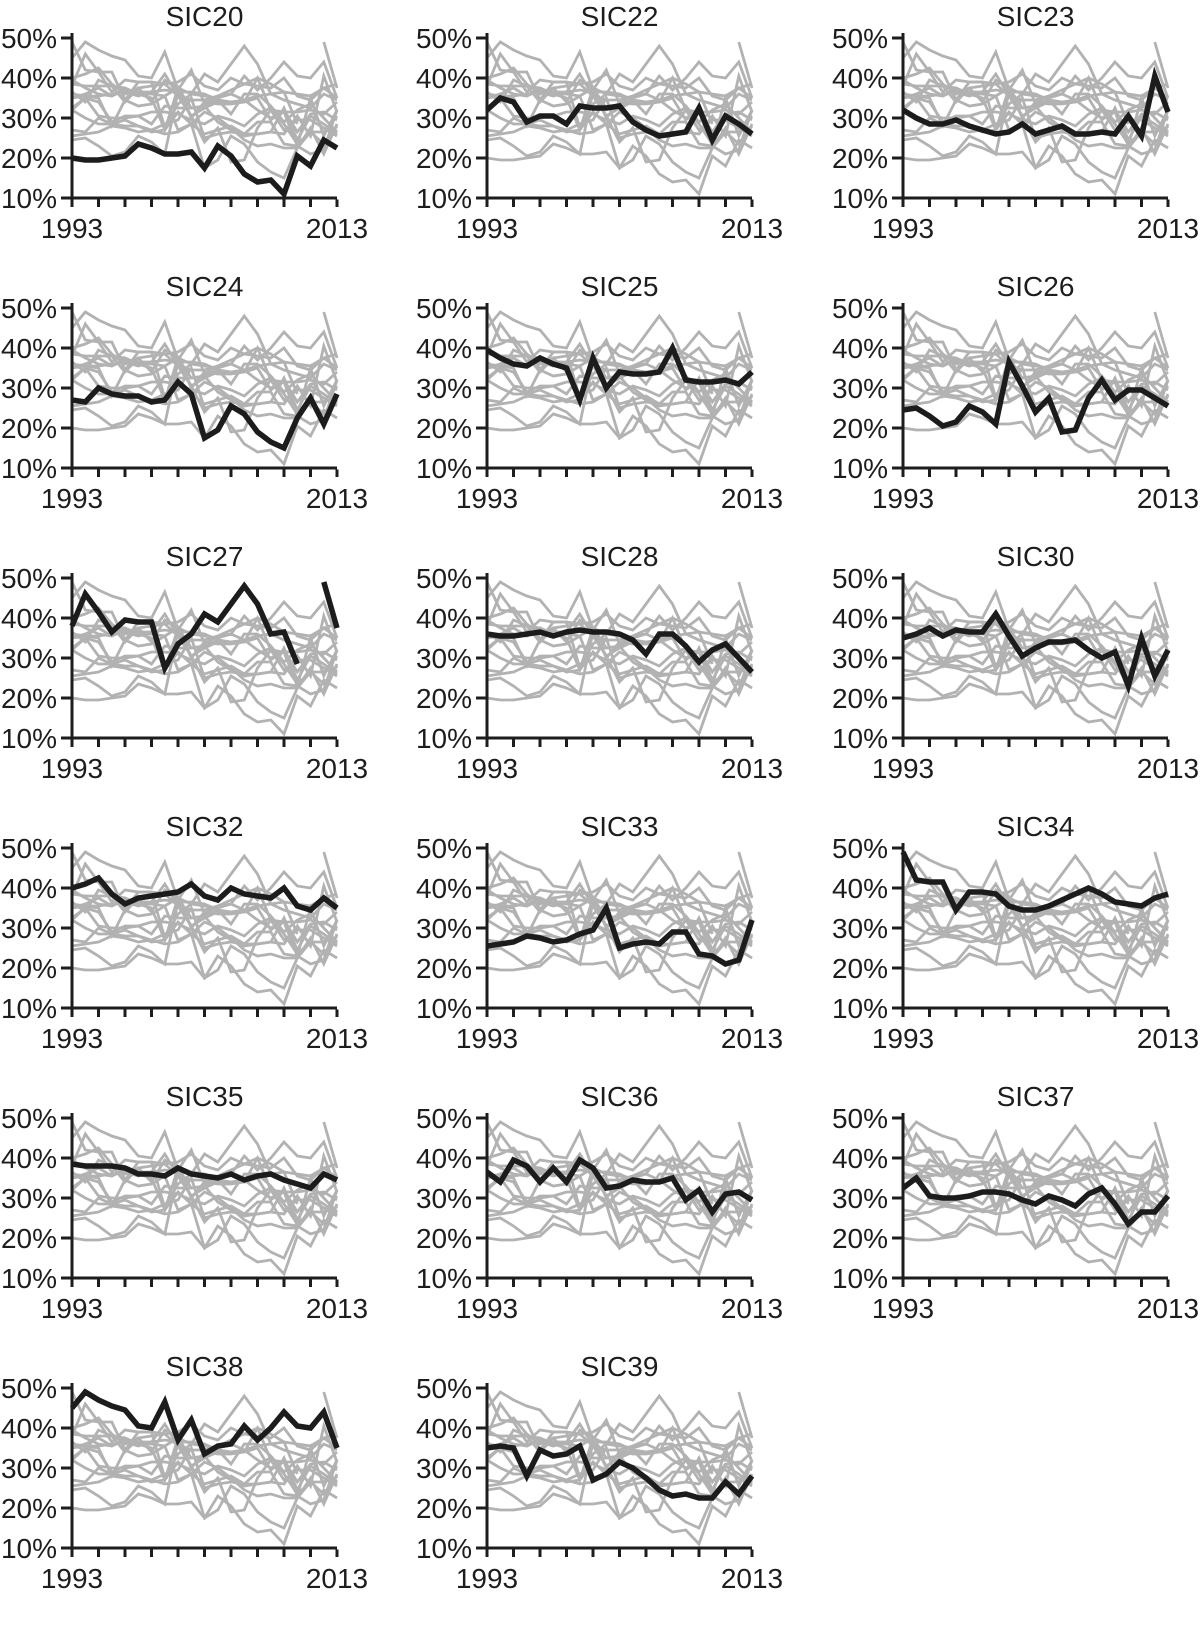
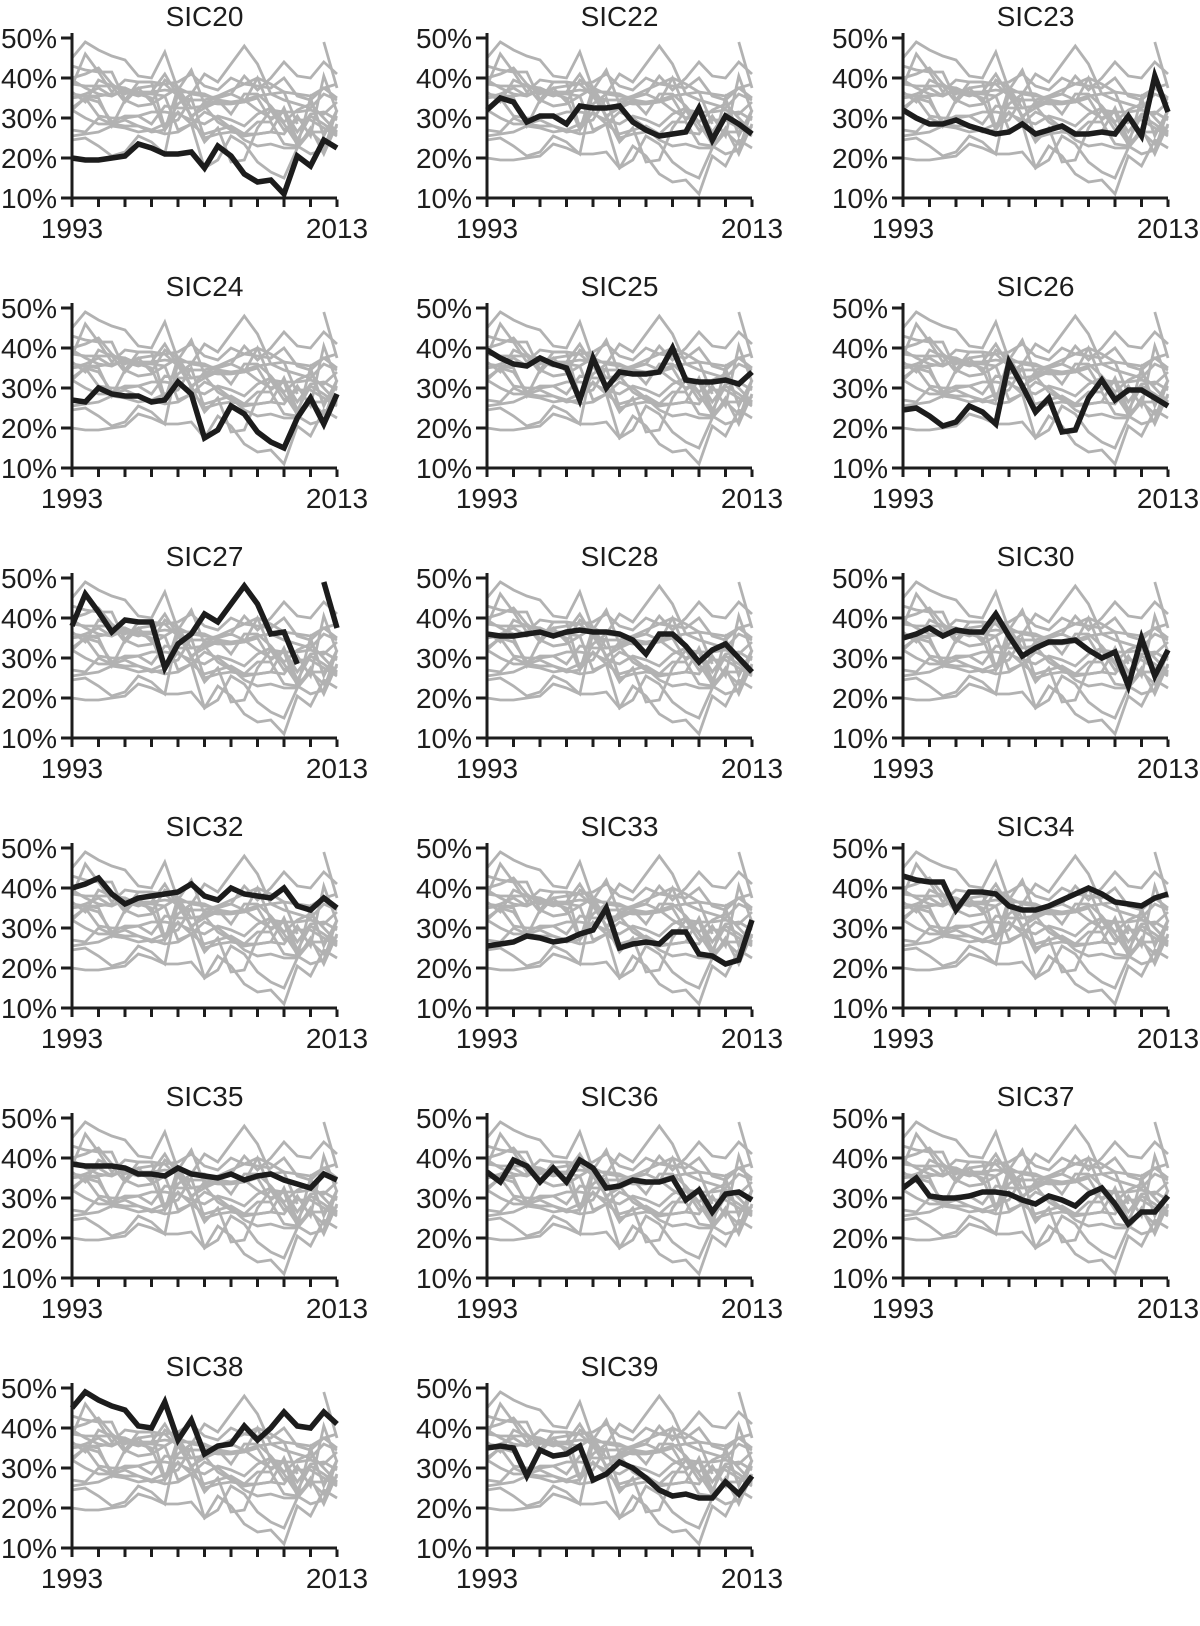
SIC34/1993: 49% -> 43%
SIC38/2013: 35% -> 41%
